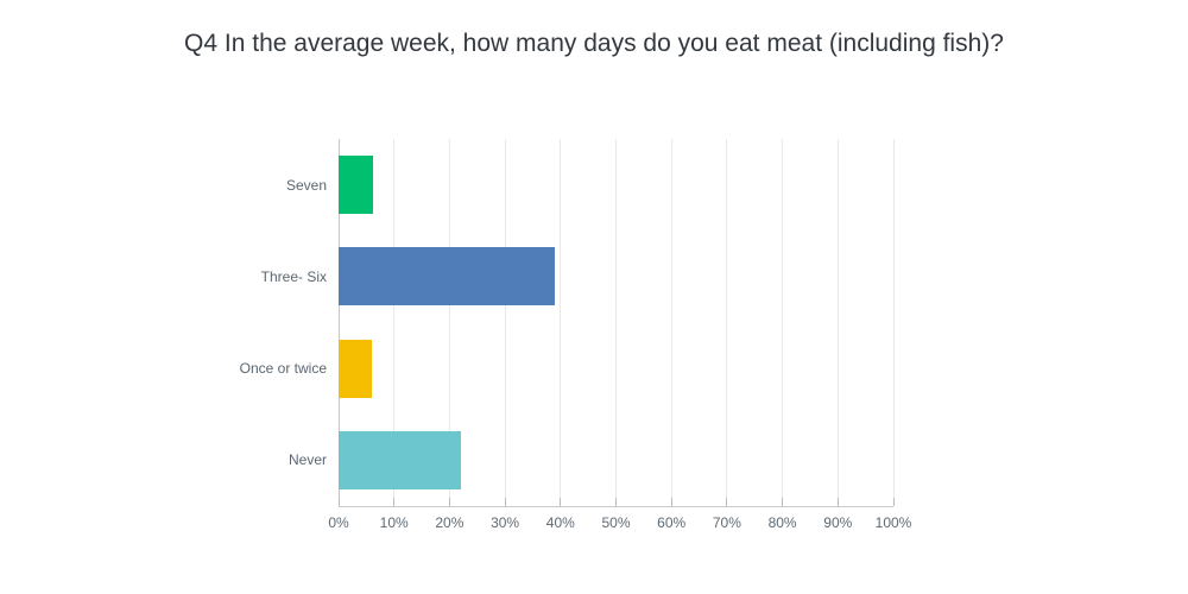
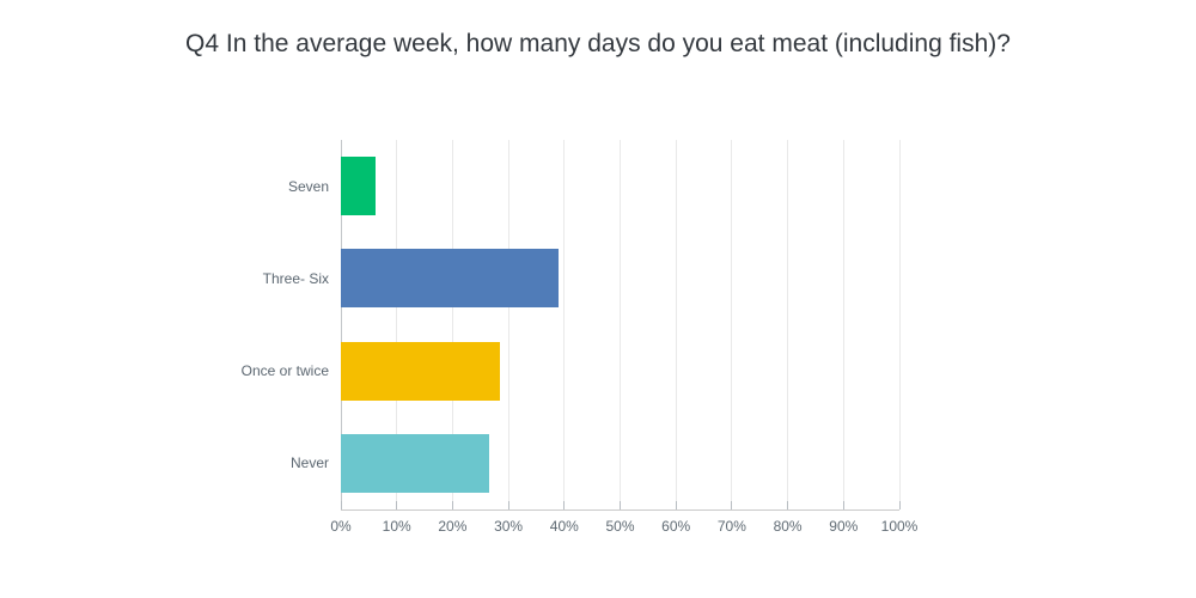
Once or twice: 6% -> 28%
Never: 22% -> 26%
